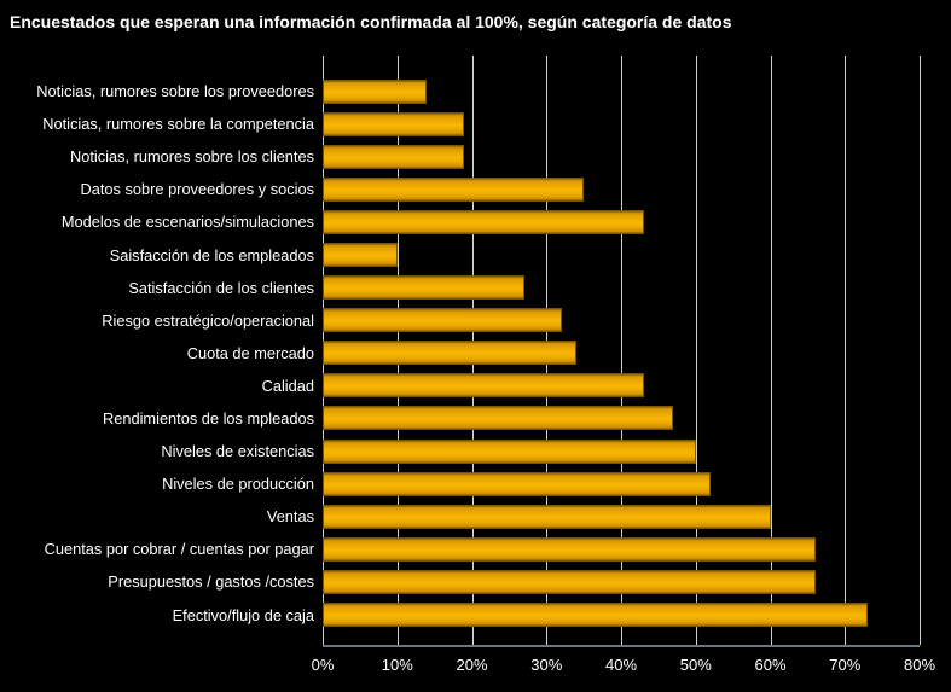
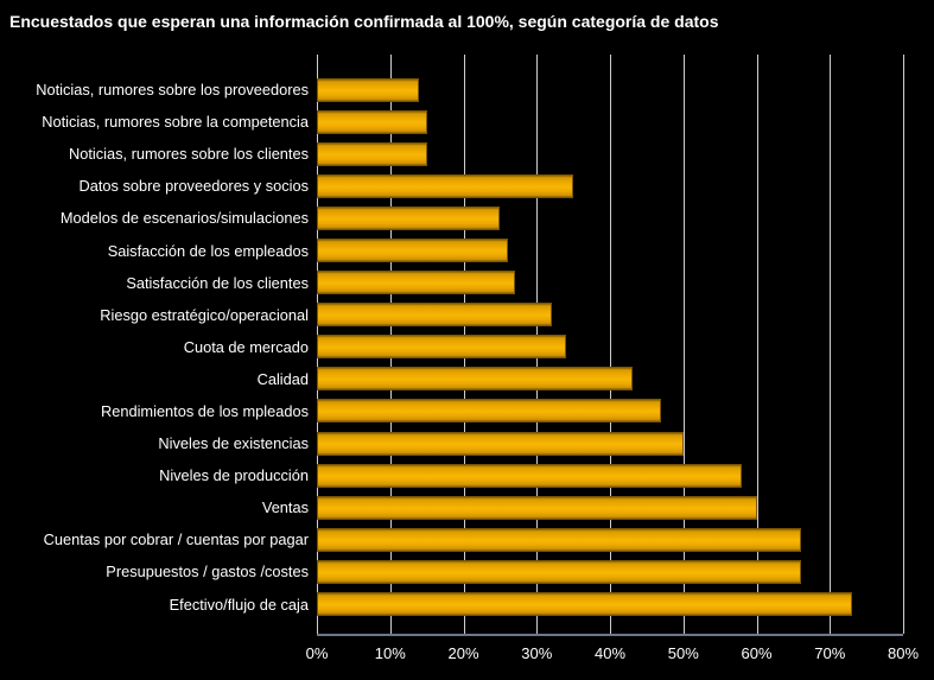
Noticias, rumores sobre la competencia: 19% -> 15%
Noticias, rumores sobre los clientes: 19% -> 15%
Modelos de escenarios/simulaciones: 43% -> 25%
Saisfacción de los empleados: 10% -> 26%
Niveles de producción: 52% -> 58%
